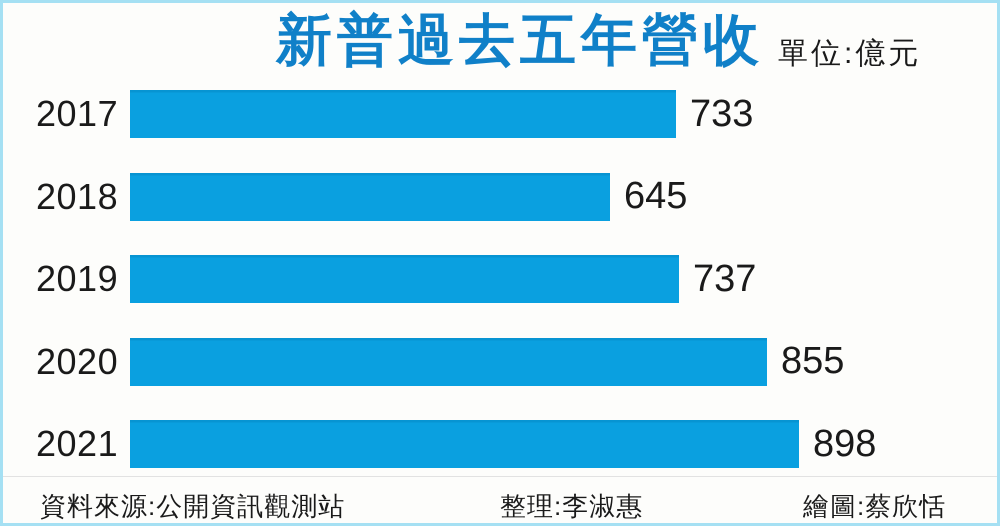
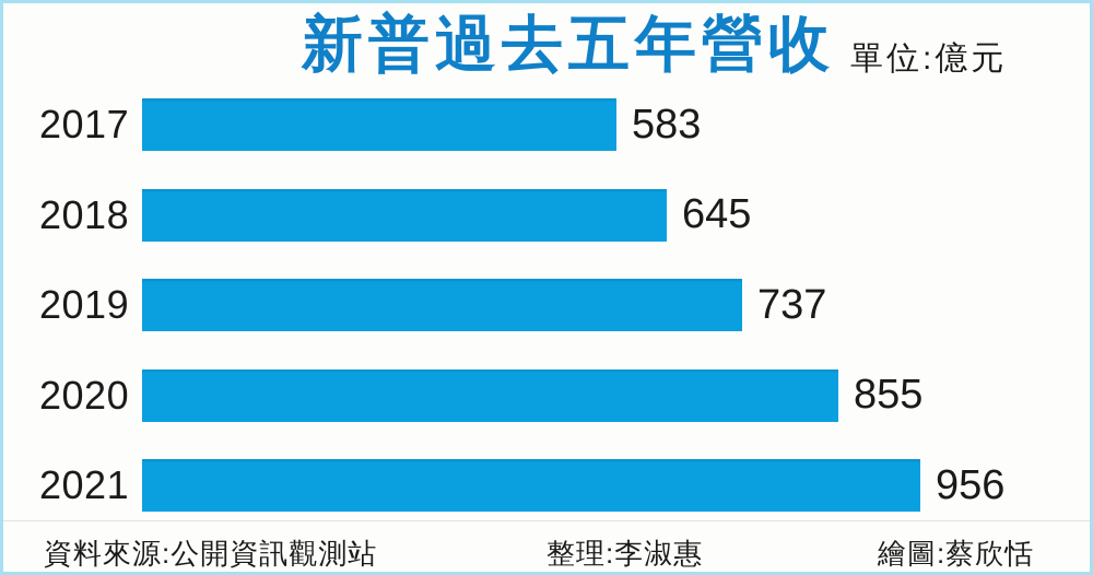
2017: 733 -> 583
2021: 898 -> 956
